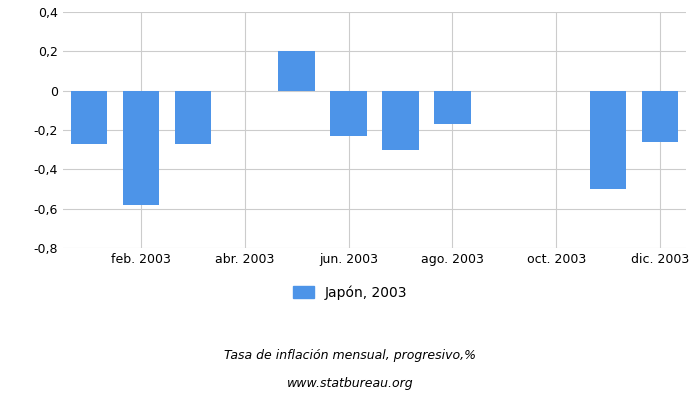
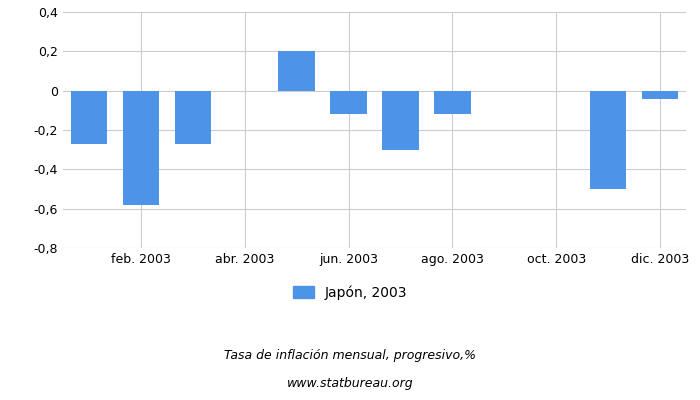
jun. 2003: -0,23 -> -0,12
ago. 2003: -0,17 -> -0,12
dic. 2003: -0,26 -> -0,04
